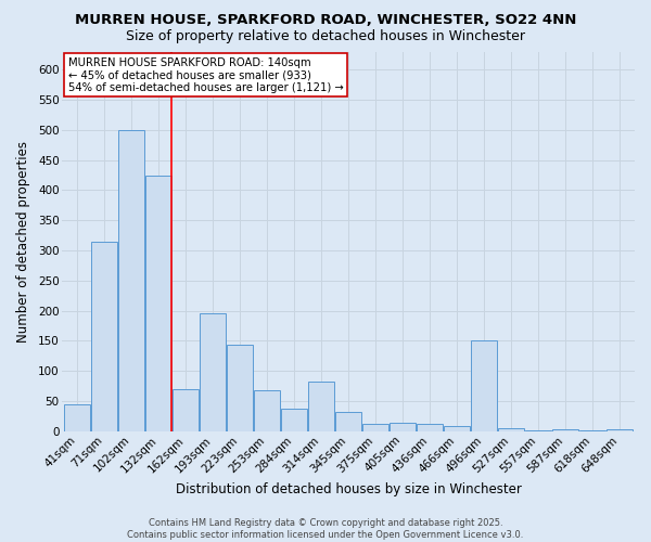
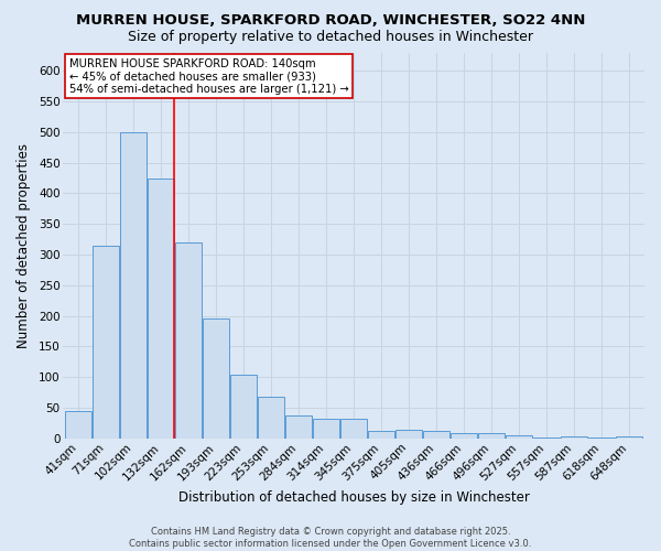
162sqm: 70 -> 320
223sqm: 144 -> 105
314sqm: 82 -> 33
496sqm: 150 -> 8
